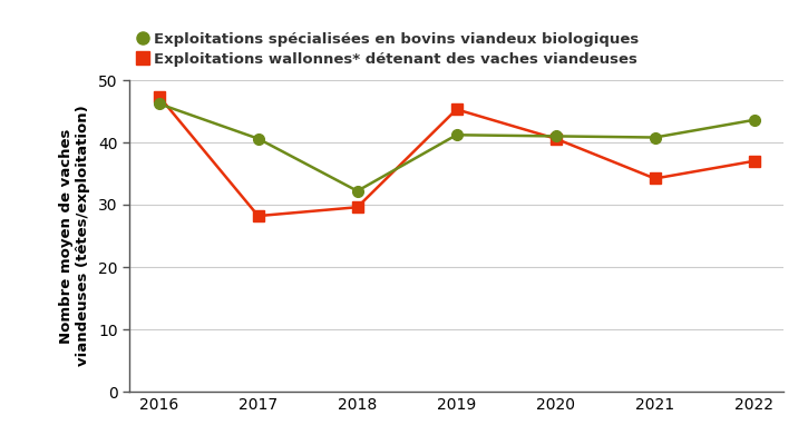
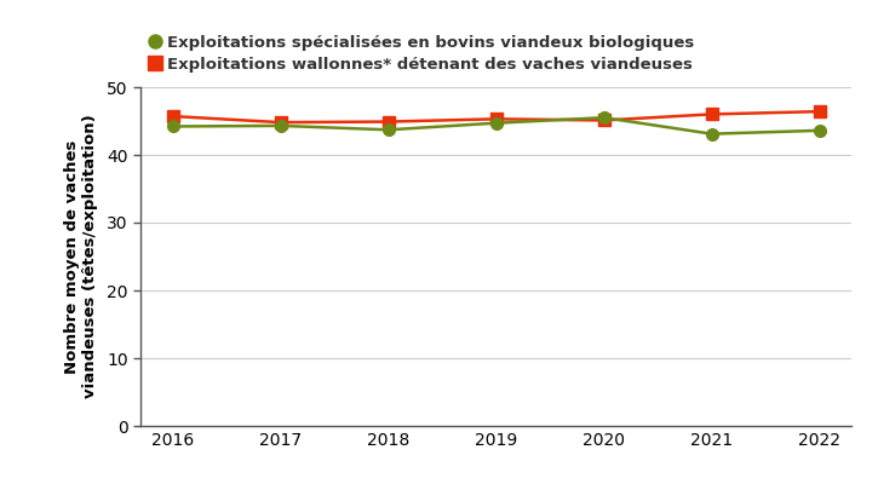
Exploitations spécialisées en bovins viandeux biologiques/2016: 46.2 -> 44.2
Exploitations wallonnes* détenant des vaches viandeuses/2016: 47.4 -> 45.7
Exploitations spécialisées en bovins viandeux biologiques/2017: 40.6 -> 44.3
Exploitations wallonnes* détenant des vaches viandeuses/2017: 28.2 -> 44.8
Exploitations spécialisées en bovins viandeux biologiques/2018: 32.2 -> 43.7
Exploitations wallonnes* détenant des vaches viandeuses/2018: 29.6 -> 44.9
Exploitations spécialisées en bovins viandeux biologiques/2019: 41.2 -> 44.7
Exploitations spécialisées en bovins viandeux biologiques/2020: 41.0 -> 45.5
Exploitations wallonnes* détenant des vaches viandeuses/2020: 40.6 -> 45.1
Exploitations spécialisées en bovins viandeux biologiques/2021: 40.8 -> 43.1
Exploitations wallonnes* détenant des vaches viandeuses/2021: 34.2 -> 46.0
Exploitations wallonnes* détenant des vaches viandeuses/2022: 37.0 -> 46.4
